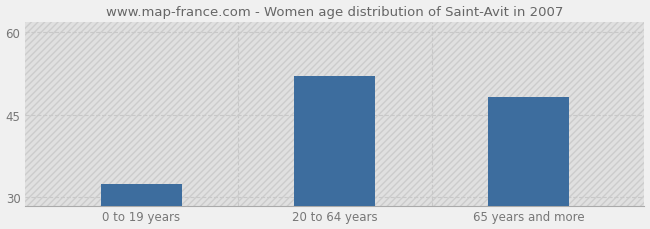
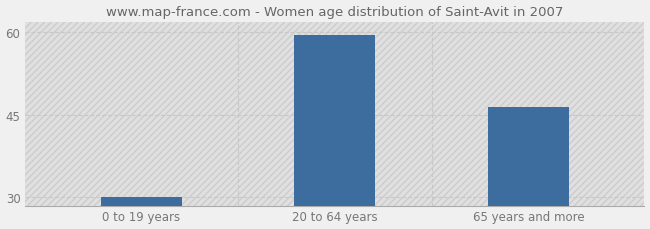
0 to 19 years: 32.4 -> 30.0
20 to 64 years: 52.0 -> 59.5
65 years and more: 48.2 -> 46.5
